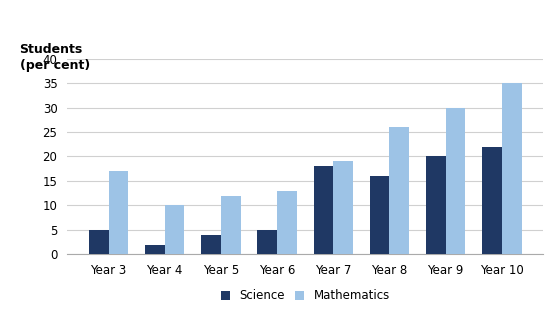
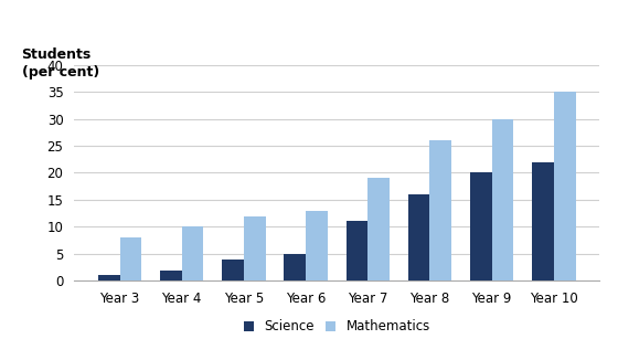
Science/Year 3: 5 -> 1
Mathematics/Year 3: 17 -> 8
Science/Year 7: 18 -> 11
